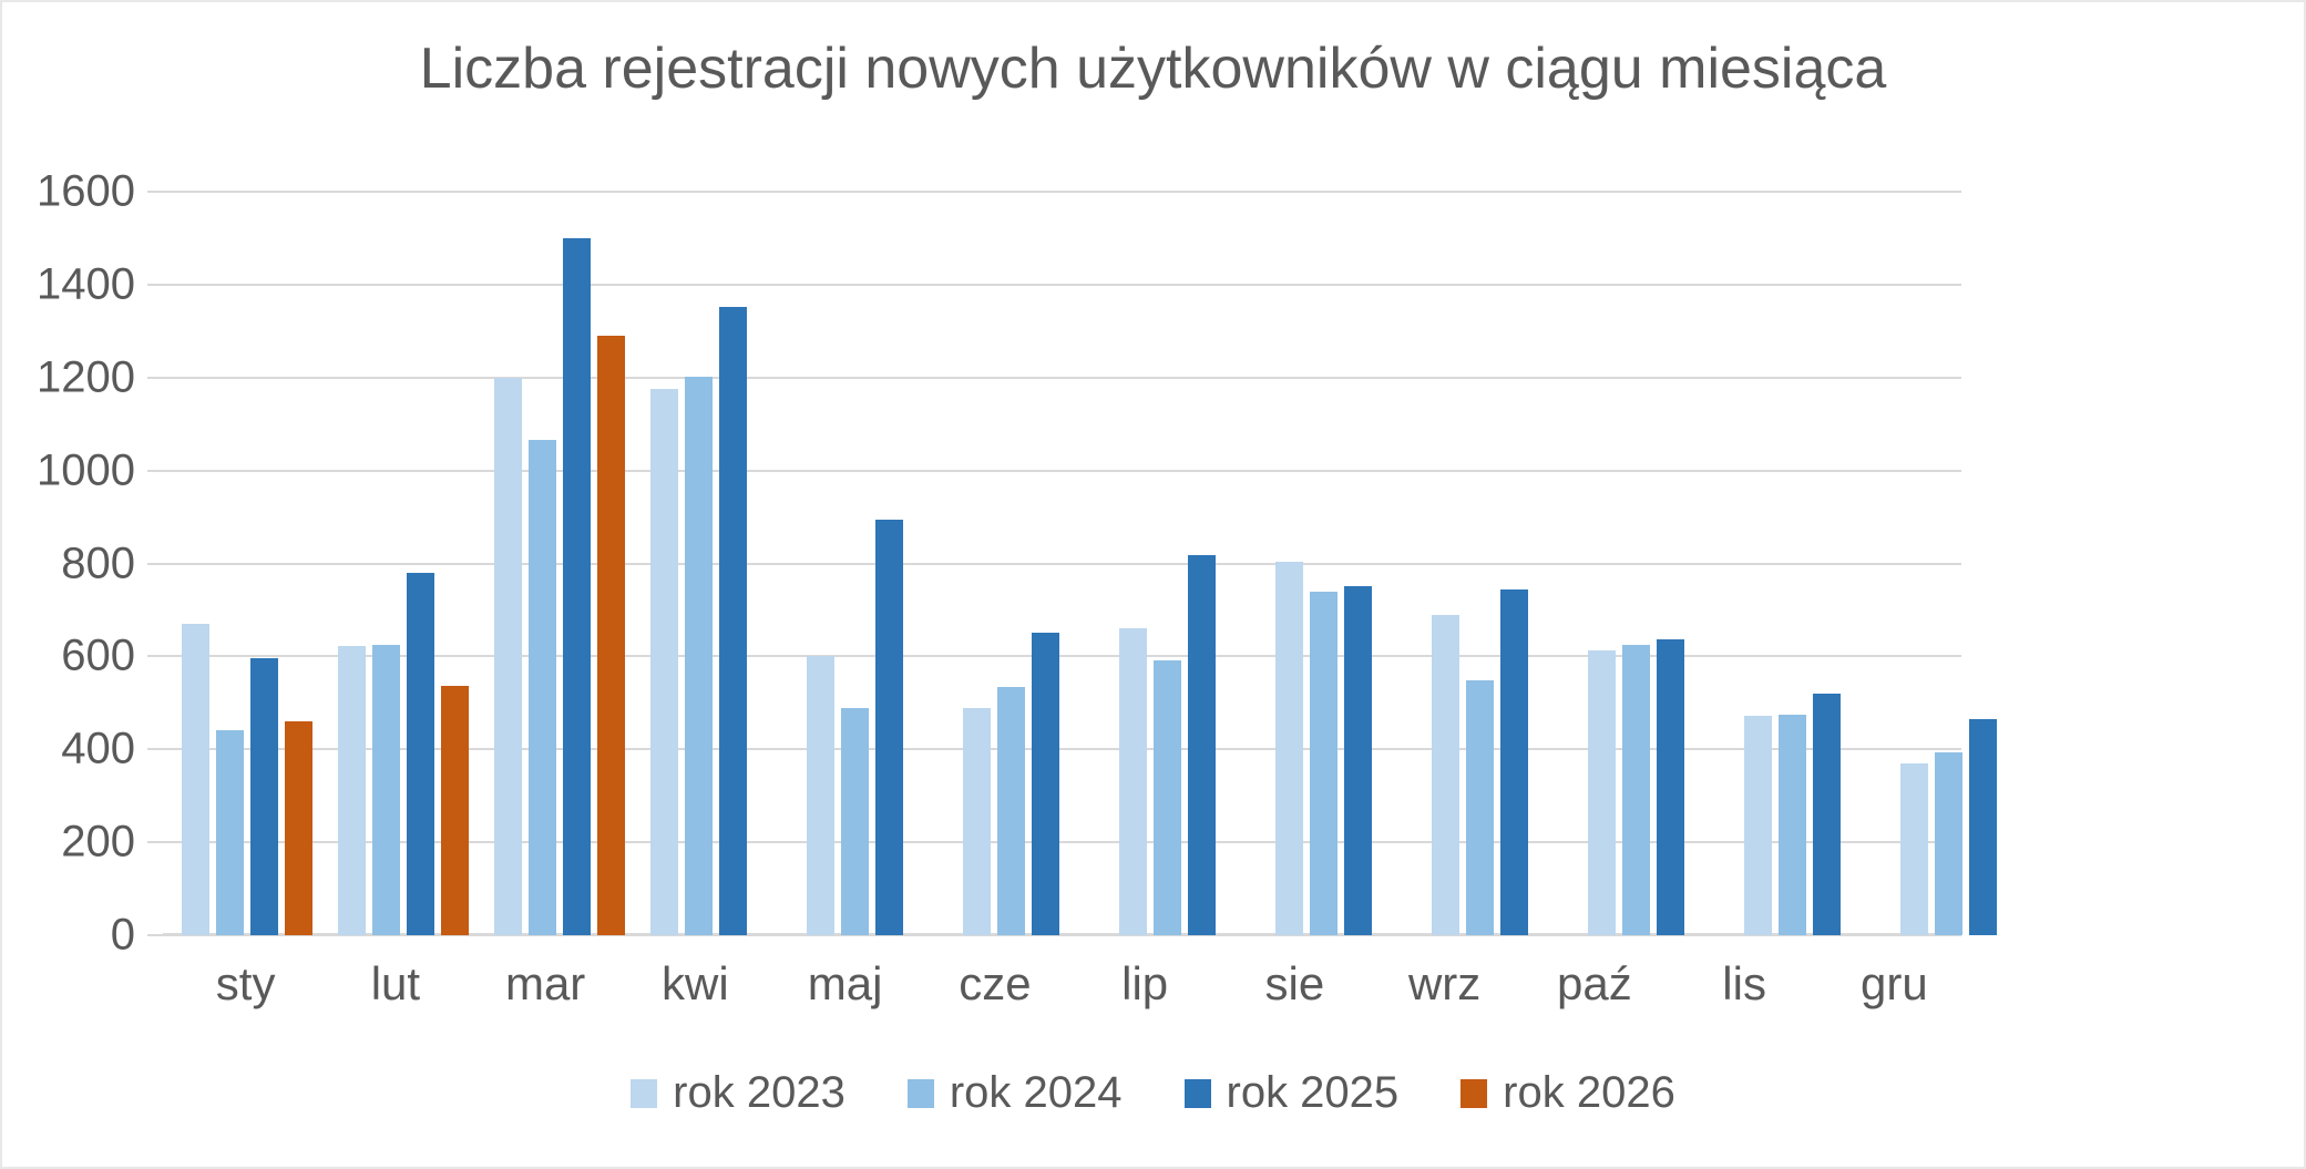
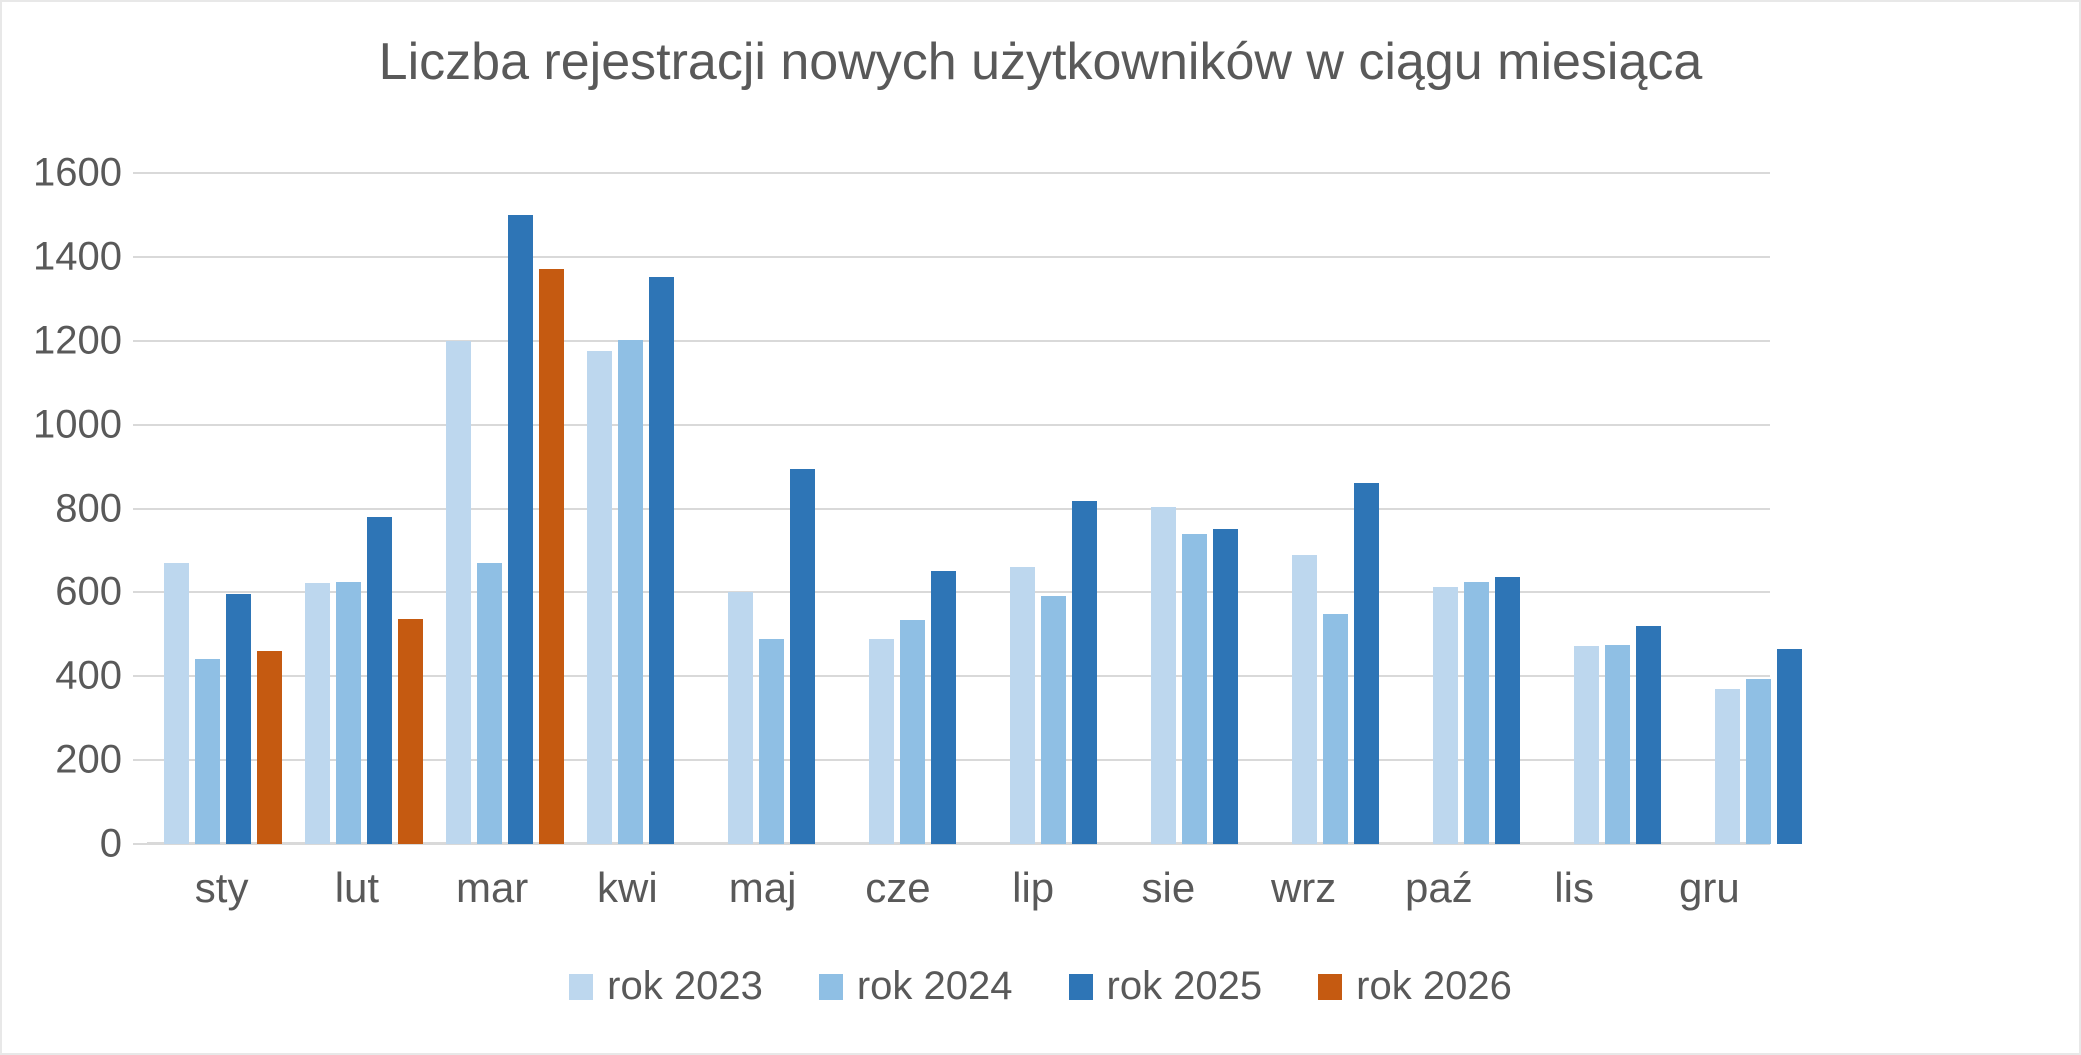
rok 2024/mar: 1060 -> 670
rok 2026/mar: 1290 -> 1370
rok 2025/wrz: 740 -> 860
